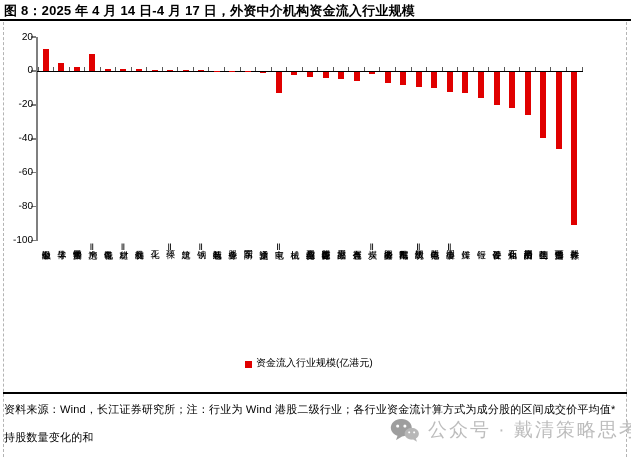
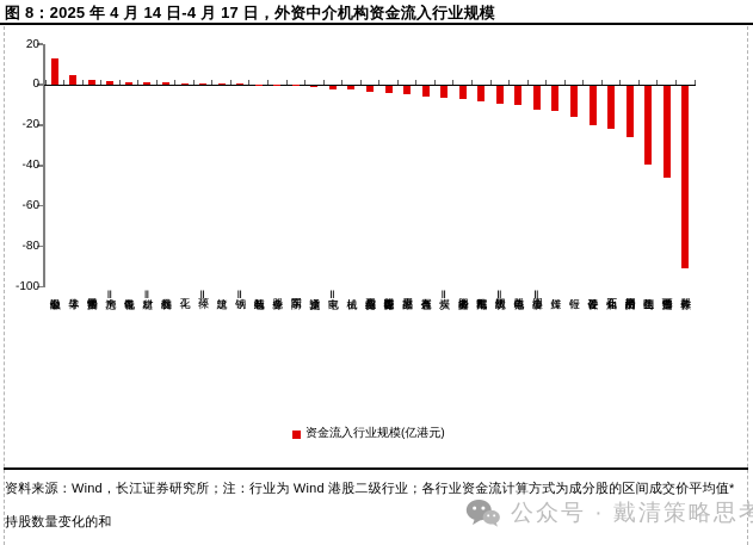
房地产Ⅱ: 10 -> 2
家电Ⅱ: -12 -> -2
煤炭Ⅱ: -1 -> -6
